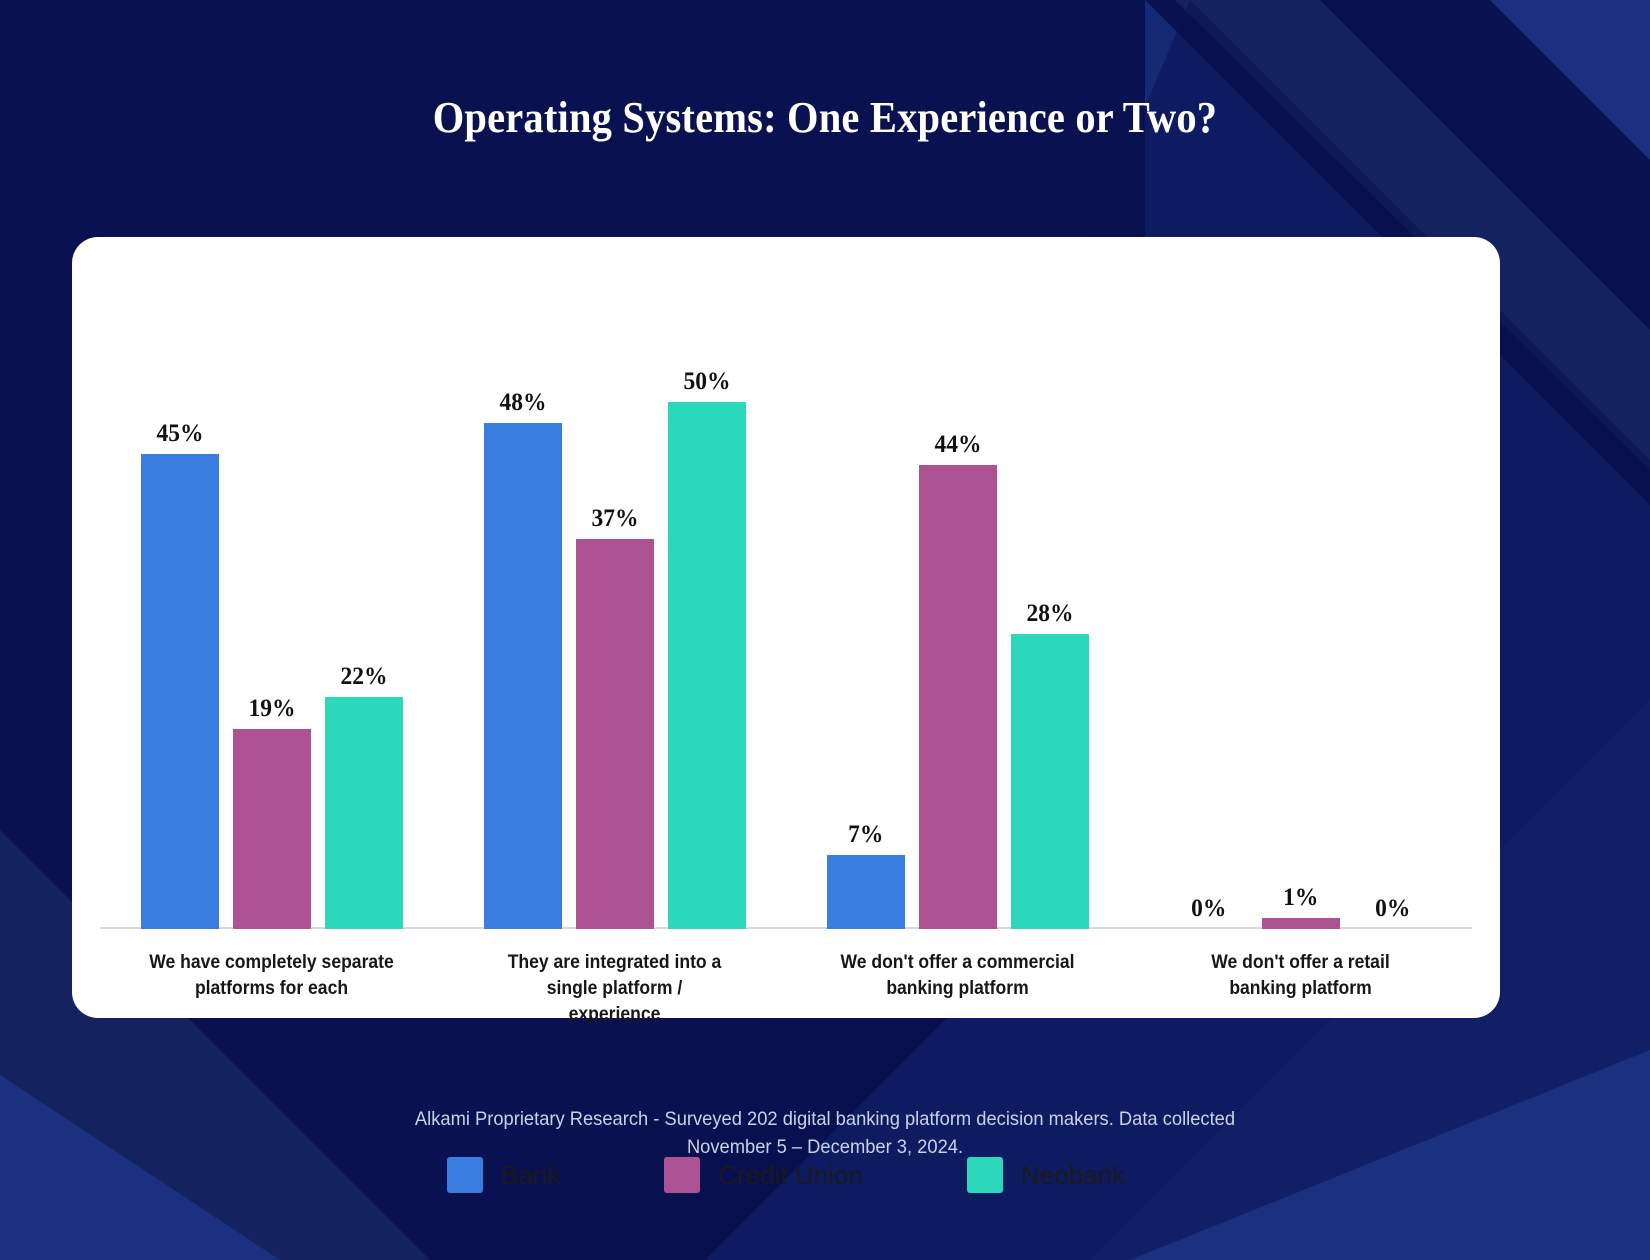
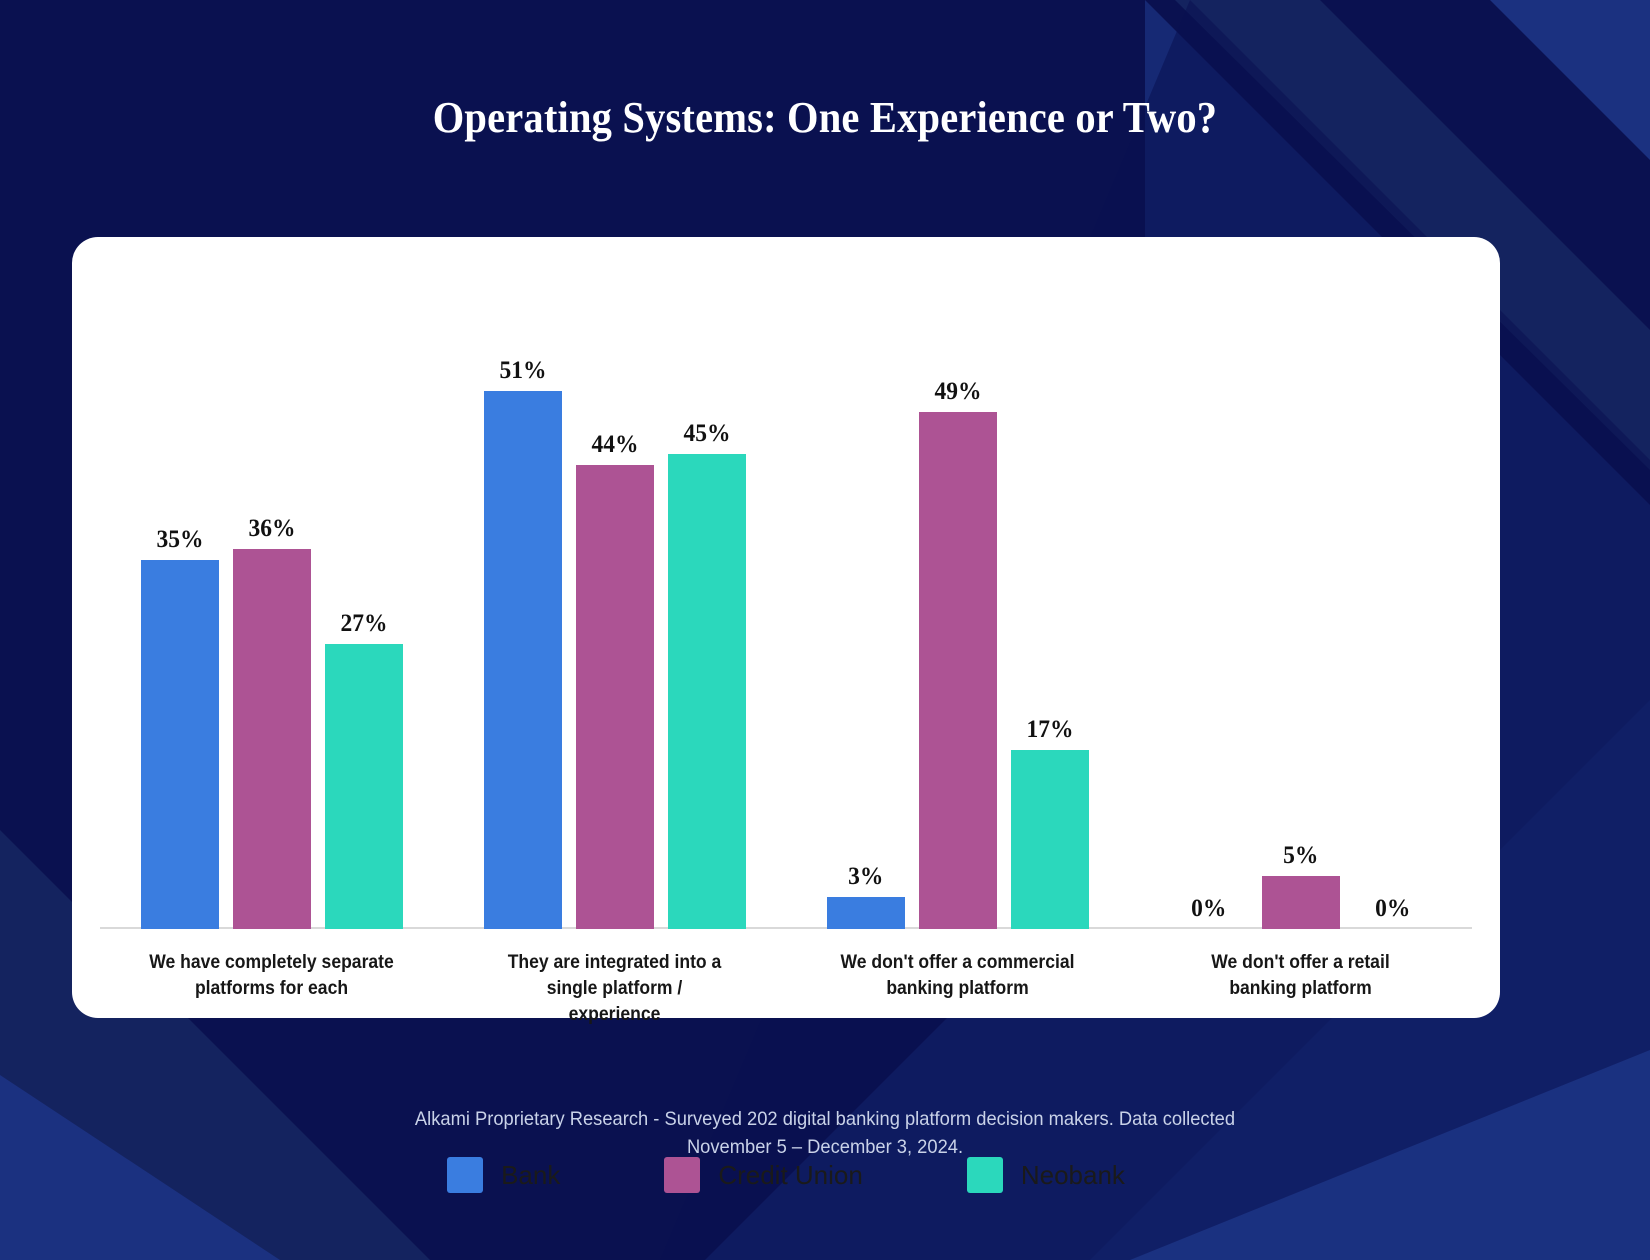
Bank/We have completely separate platforms for each: 45% -> 35%
Credit Union/We have completely separate platforms for each: 19% -> 36%
Neobank/We have completely separate platforms for each: 22% -> 27%
Bank/They are integrated into a single platform / experience: 48% -> 51%
Credit Union/They are integrated into a single platform / experience: 37% -> 44%
Neobank/They are integrated into a single platform / experience: 50% -> 45%
Bank/We don't offer a commercial banking platform: 7% -> 3%
Credit Union/We don't offer a commercial banking platform: 44% -> 49%
Neobank/We don't offer a commercial banking platform: 28% -> 17%
Credit Union/We don't offer a retail banking platform: 1% -> 5%
